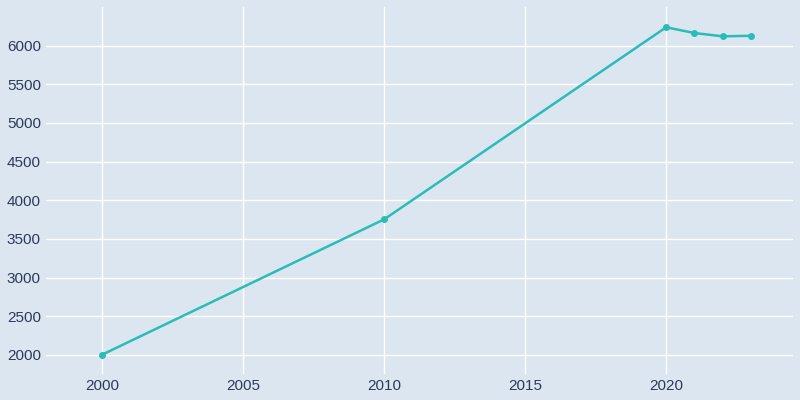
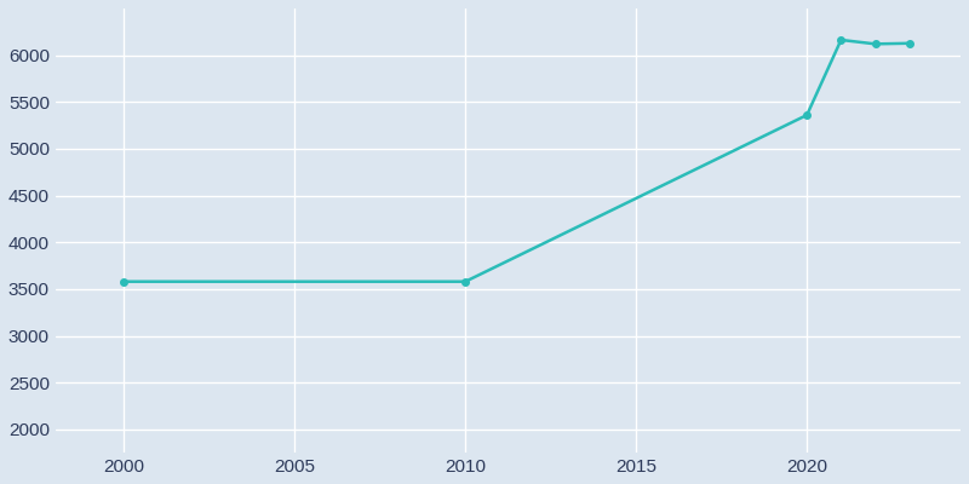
2000: 2000 -> 3580
2010: 3750 -> 3580
2020: 6240 -> 5360
